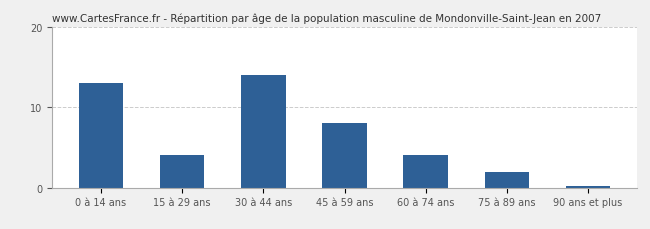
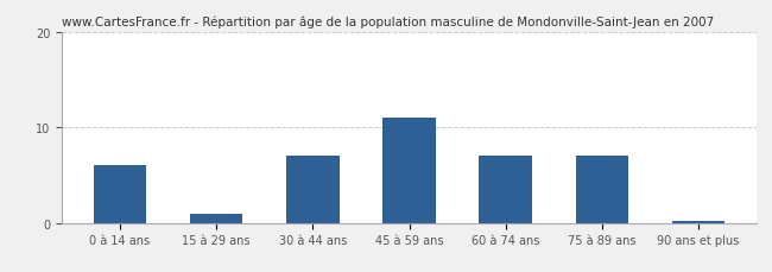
0 à 14 ans: 13.0 -> 6.0
15 à 29 ans: 4.0 -> 1.0
30 à 44 ans: 14.0 -> 7.0
45 à 59 ans: 8.0 -> 11.0
60 à 74 ans: 4.0 -> 7.0
75 à 89 ans: 2.0 -> 7.0
